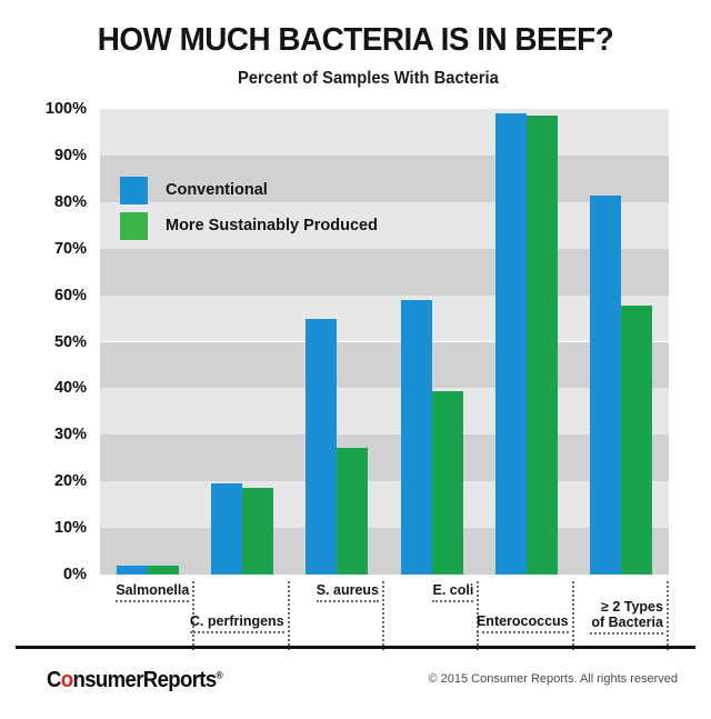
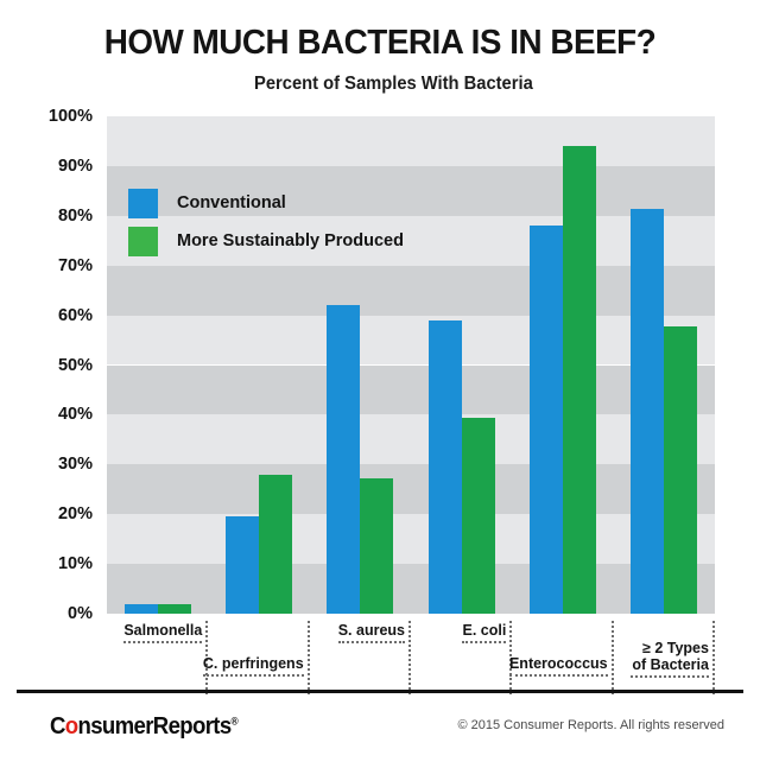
More Sustainably Produced/C. perfringens: 19% -> 28%
Conventional/S. aureus: 55% -> 62%
Conventional/Enterococcus: 99% -> 78%
More Sustainably Produced/Enterococcus: 98% -> 94%
